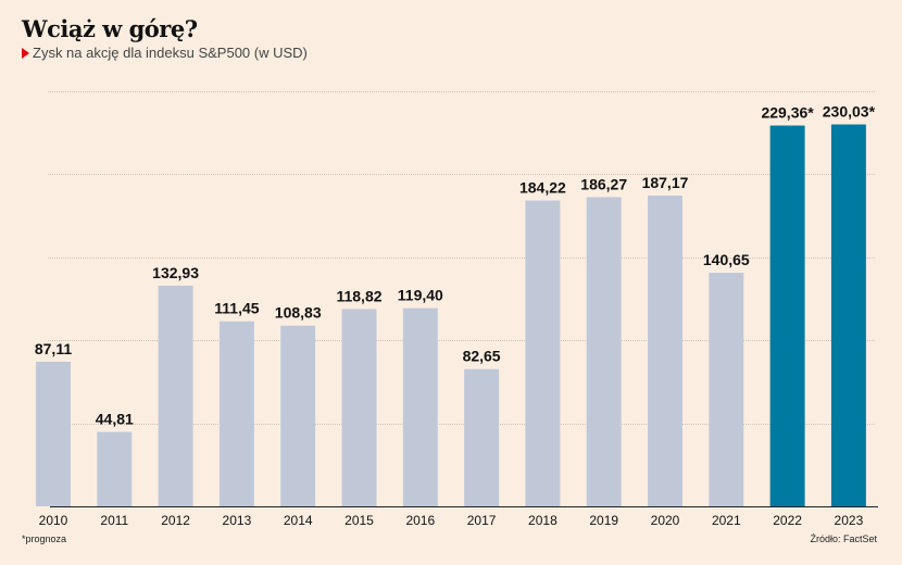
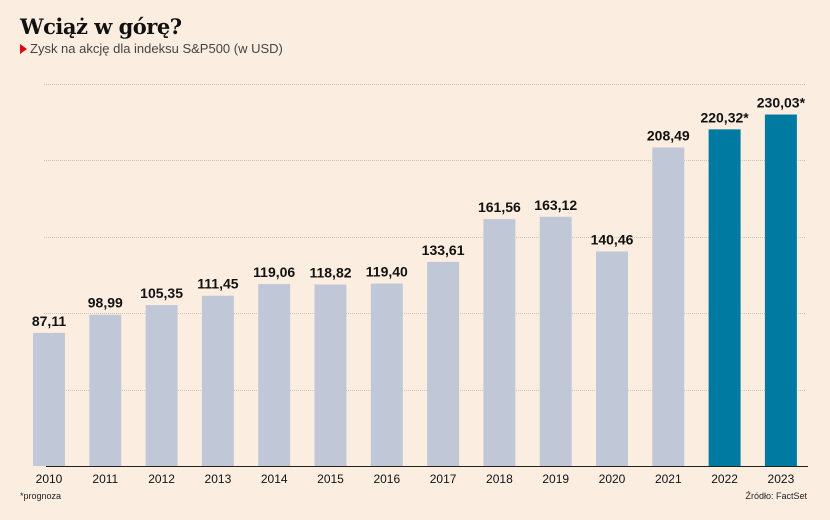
2011: 44,81 -> 98,99
2012: 132,93 -> 105,35
2014: 108,83 -> 119,06
2017: 82,65 -> 133,61
2018: 184,22 -> 161,56
2019: 186,27 -> 163,12
2020: 187,17 -> 140,46
2021: 140,65 -> 208,49
2022: 229,36 -> 220,32
